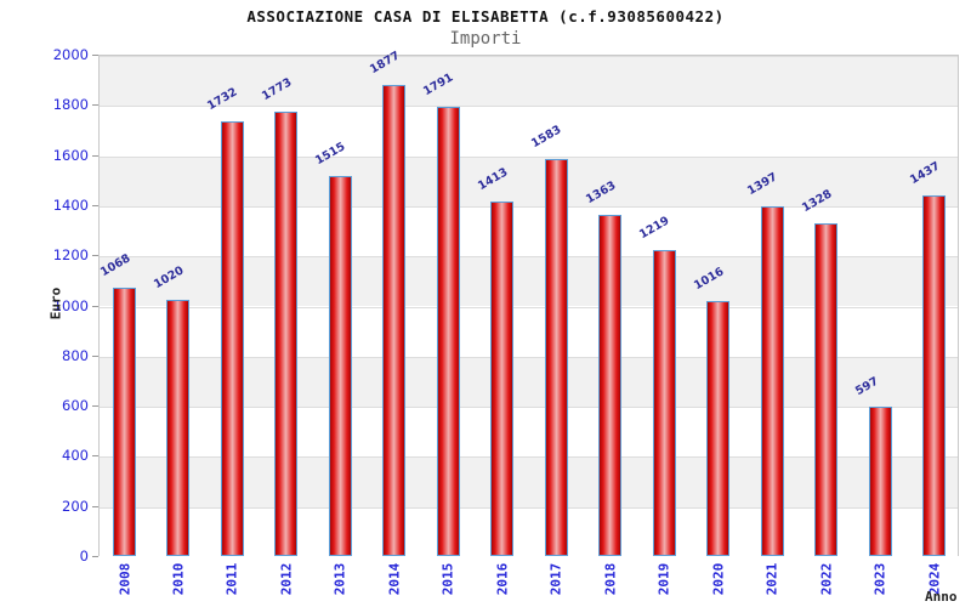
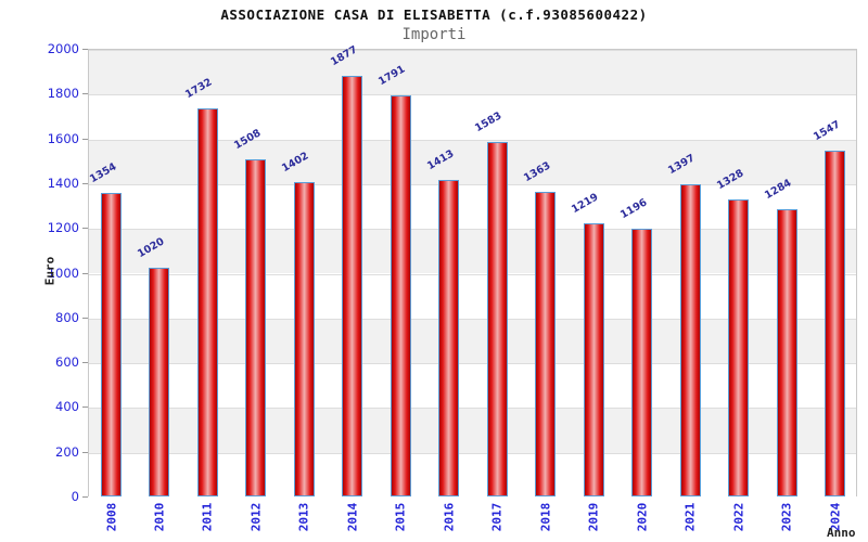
2008: 1068 -> 1354
2012: 1773 -> 1508
2013: 1515 -> 1402
2020: 1016 -> 1196
2023: 597 -> 1284
2024: 1437 -> 1547
